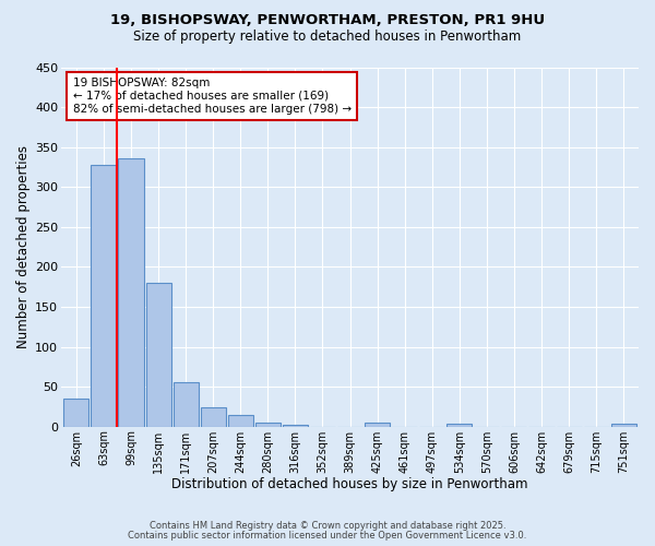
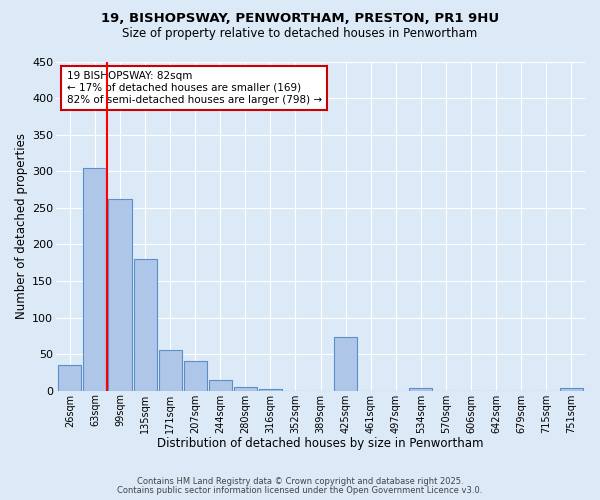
63sqm: 328 -> 304
99sqm: 336 -> 262
207sqm: 24 -> 40
425sqm: 5 -> 74
